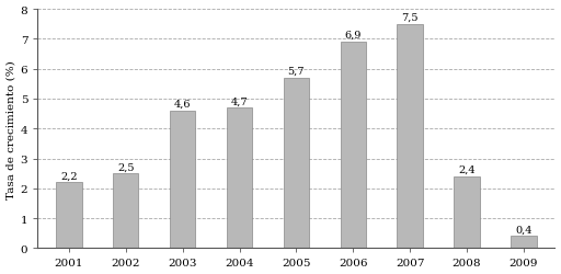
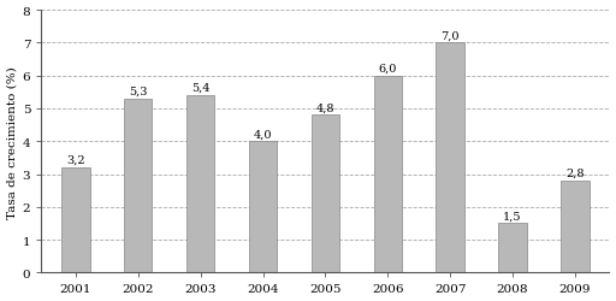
2001: 2,2 -> 3,2
2002: 2,5 -> 5,3
2003: 4,6 -> 5,4
2004: 4,7 -> 4,0
2005: 5,7 -> 4,8
2006: 6,9 -> 6,0
2007: 7,5 -> 7,0
2008: 2,4 -> 1,5
2009: 0,4 -> 2,8
